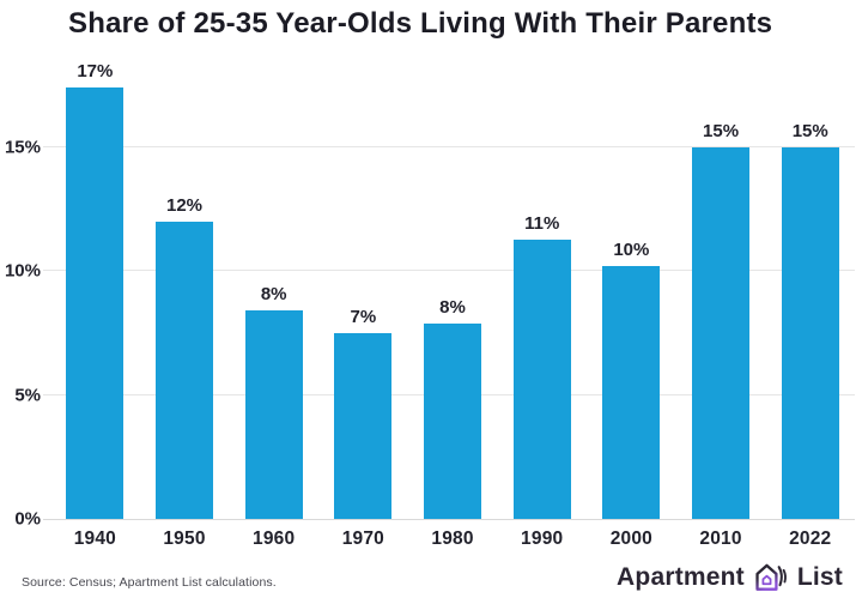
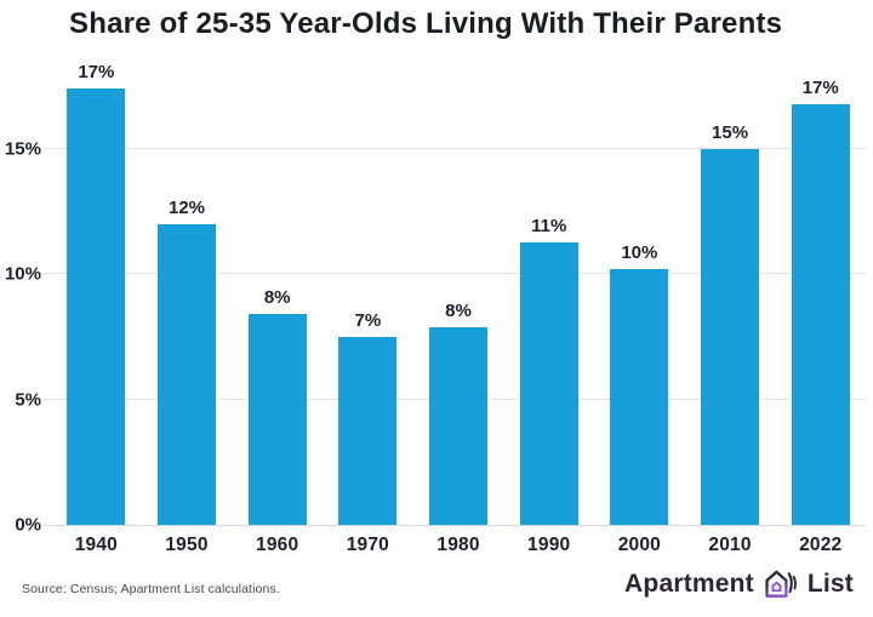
2022: 15% -> 17%
